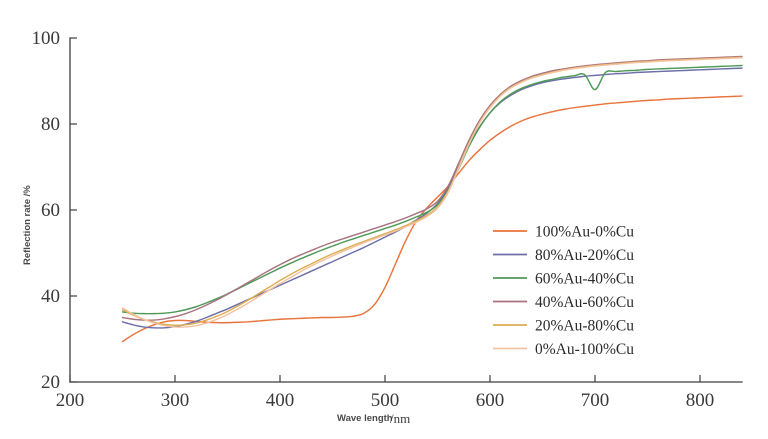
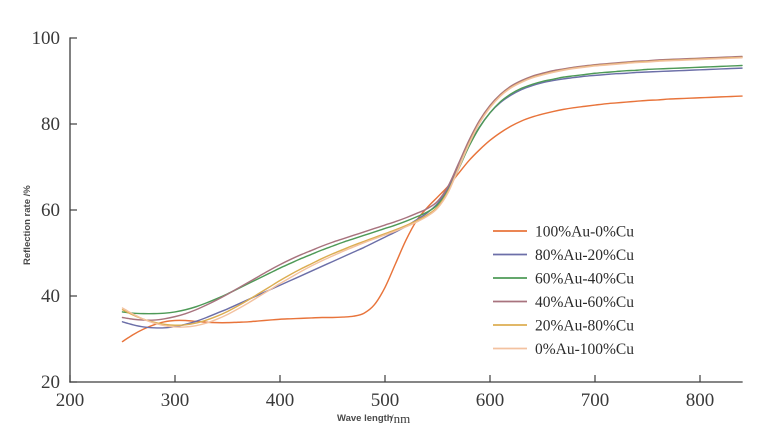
60%Au-40%Cu/700: 88 -> 92
